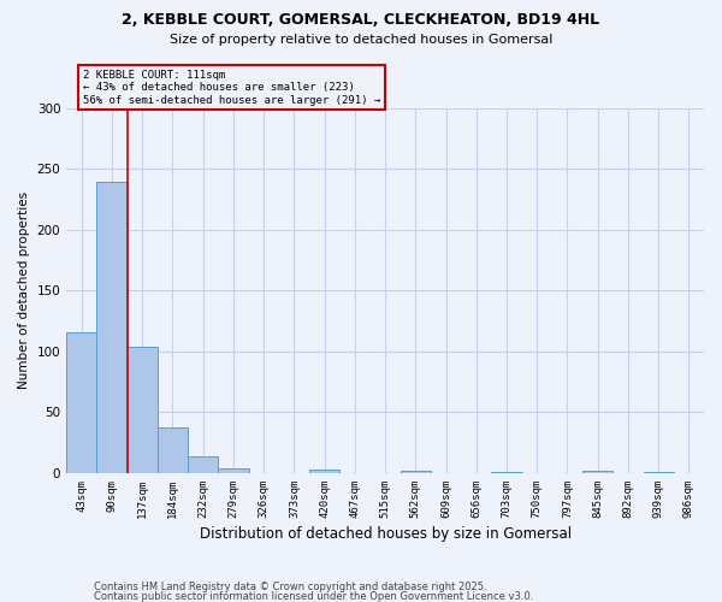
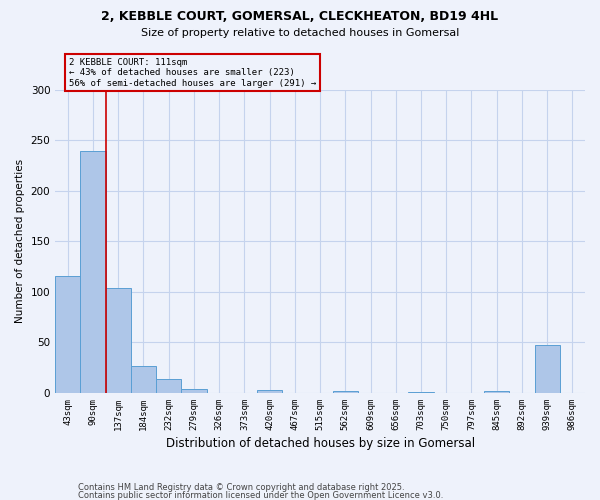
184sqm: 38 -> 27
939sqm: 1 -> 47
